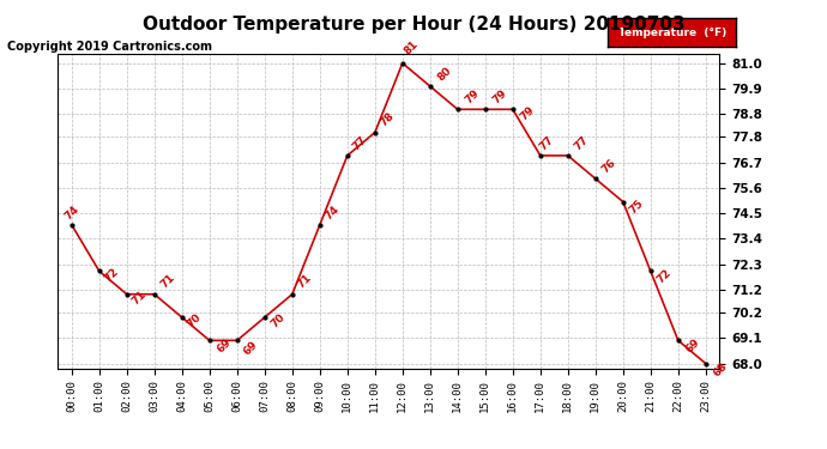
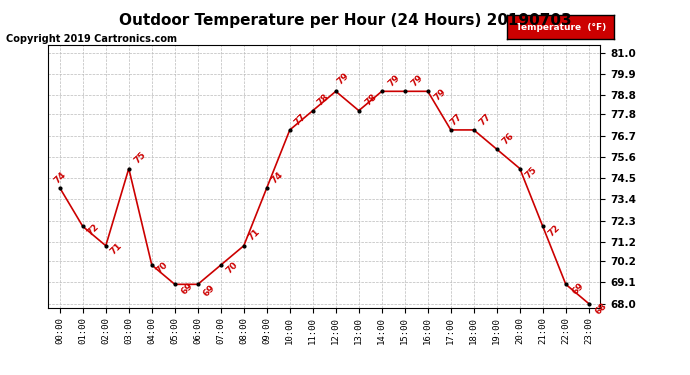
03:00: 71 -> 75
12:00: 81 -> 79
13:00: 80 -> 78
